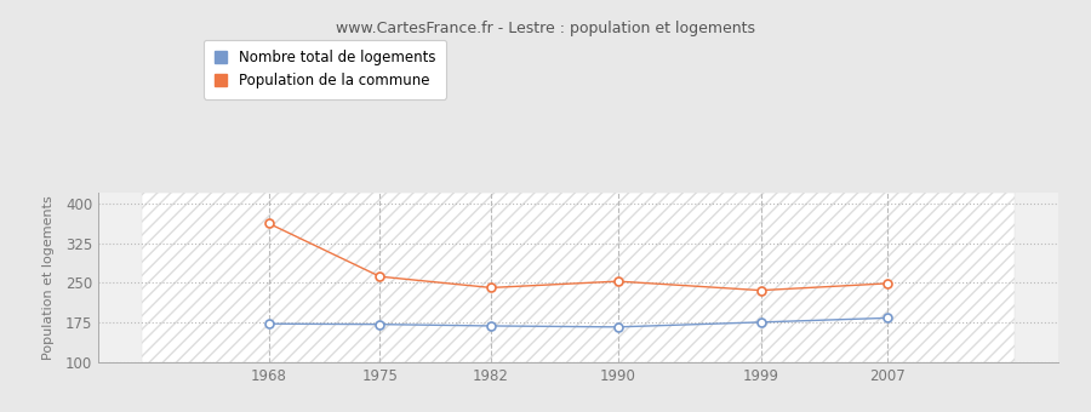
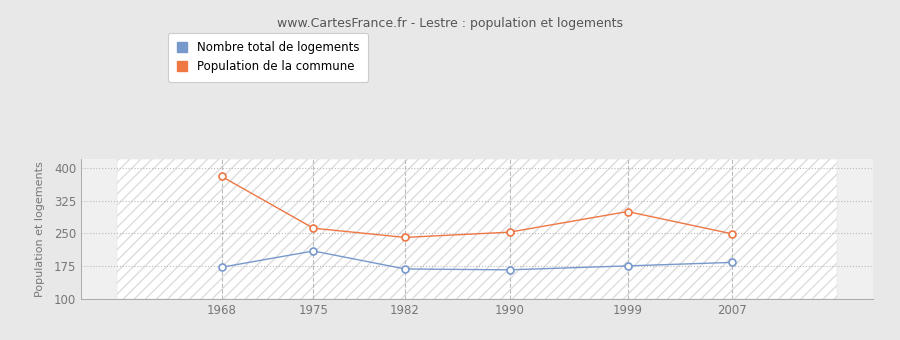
Population de la commune/1968: 362 -> 380
Nombre total de logements/1975: 172 -> 210
Population de la commune/1999: 236 -> 300
